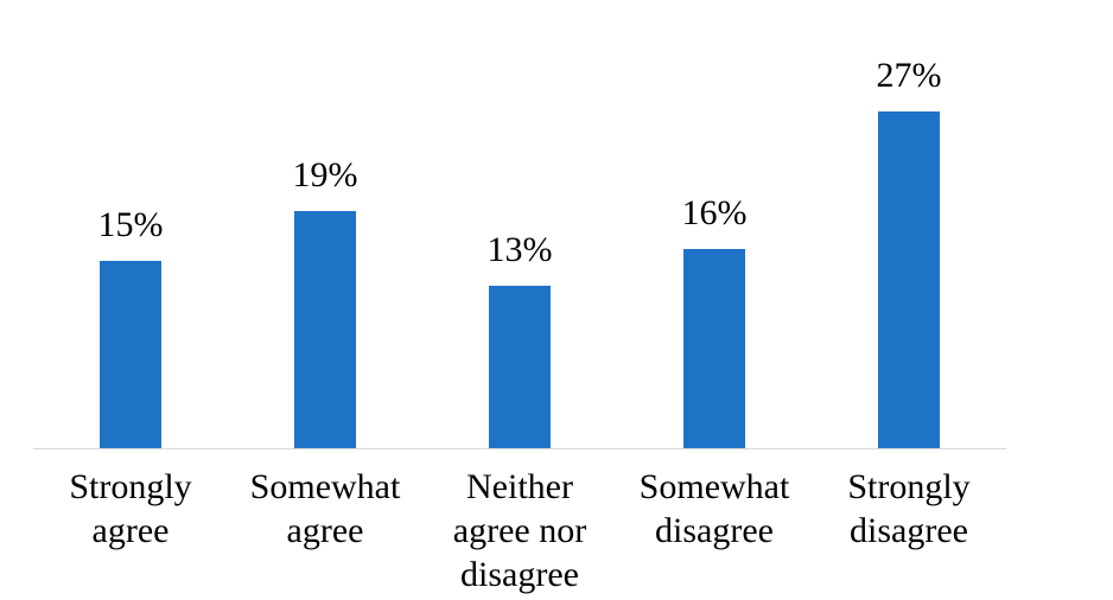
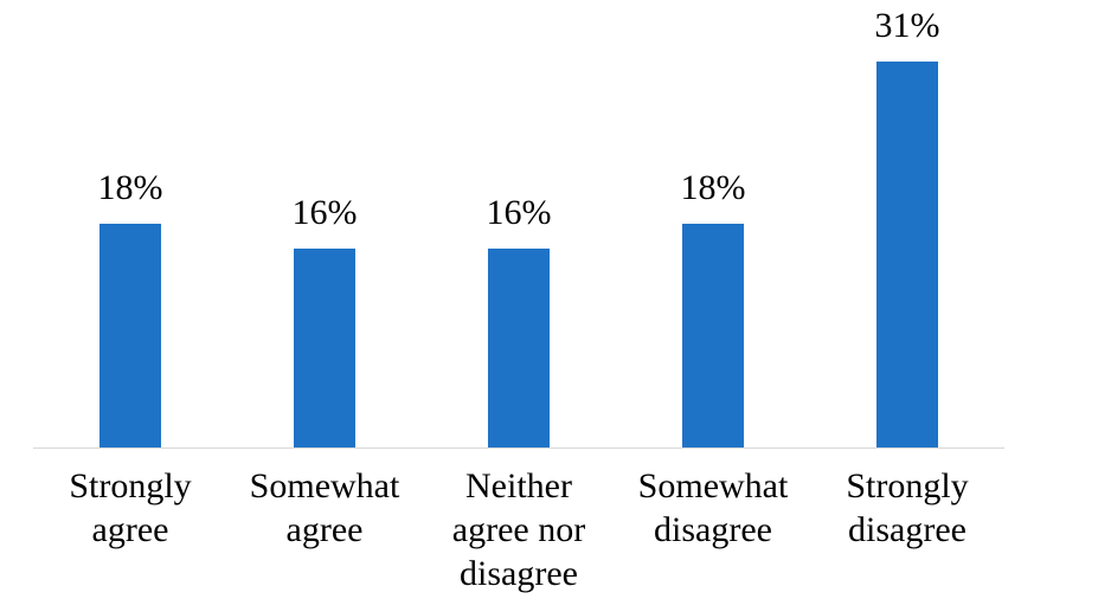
Strongly agree: 15% -> 18%
Somewhat agree: 19% -> 16%
Neither agree nor disagree: 13% -> 16%
Somewhat disagree: 16% -> 18%
Strongly disagree: 27% -> 31%
